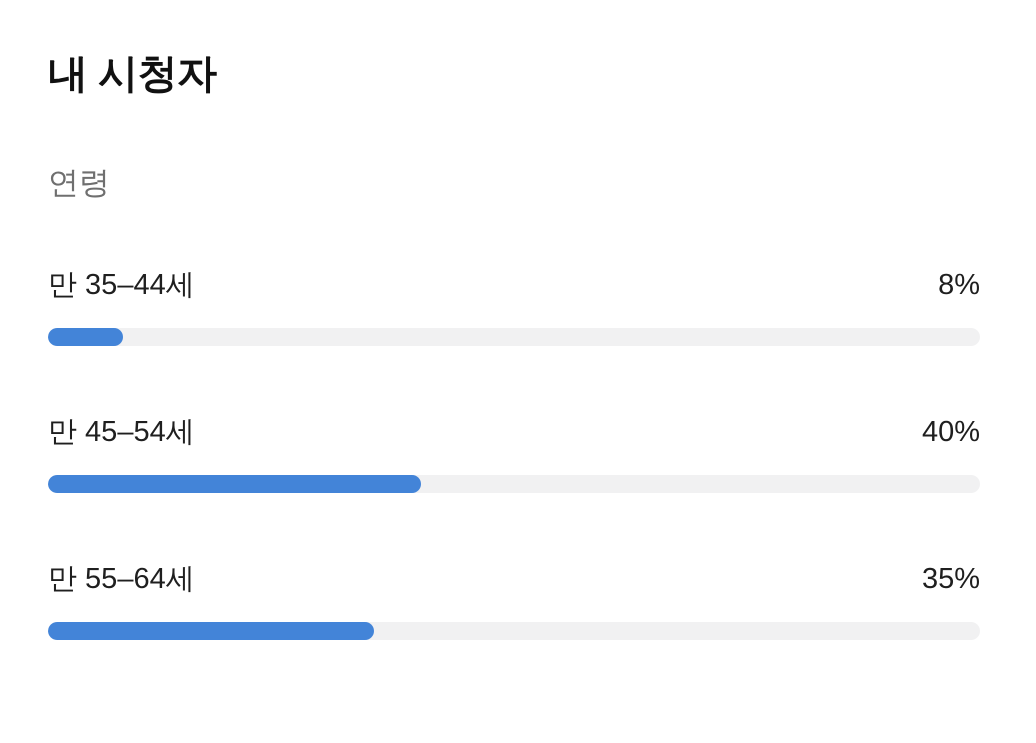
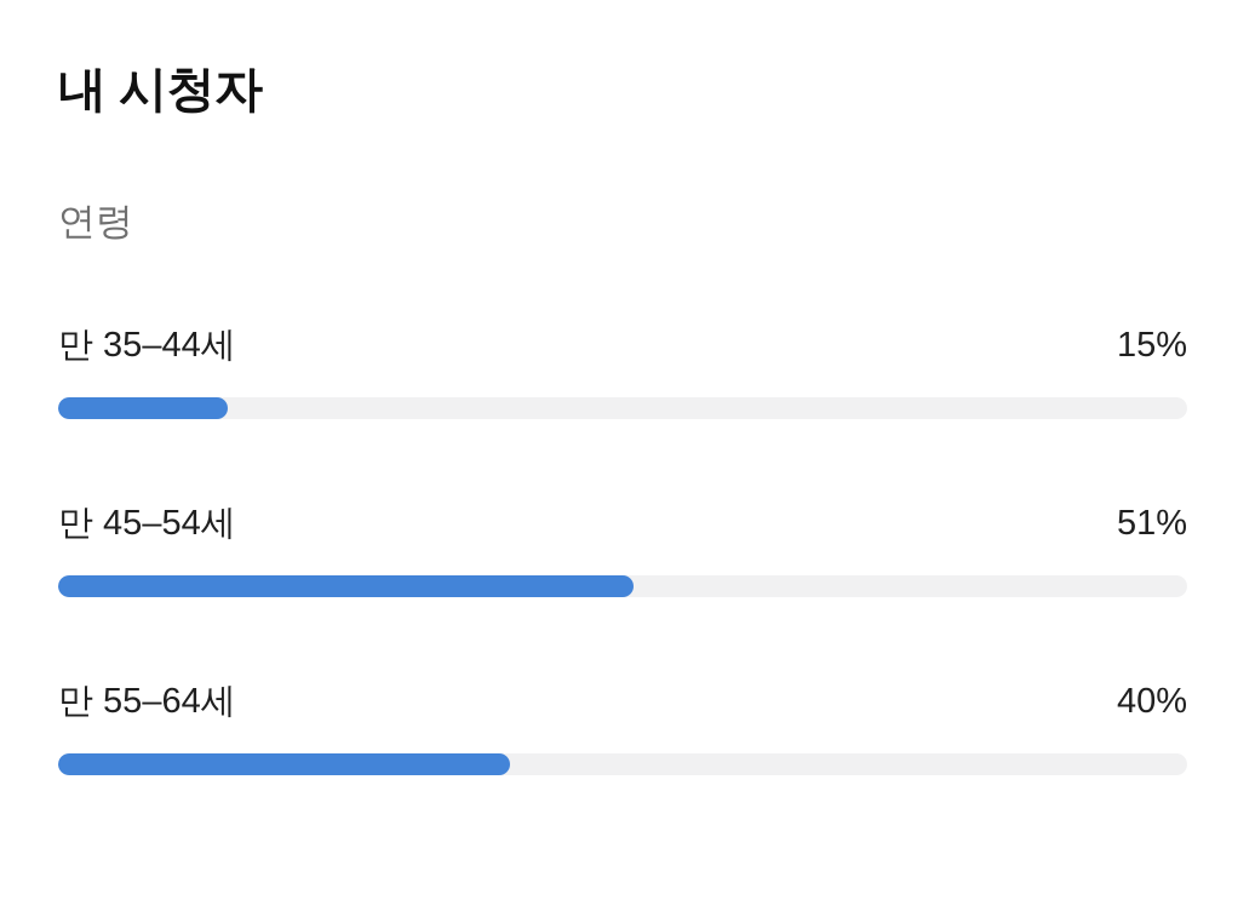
만 35–44세: 8% -> 15%
만 45–54세: 40% -> 51%
만 55–64세: 35% -> 40%
